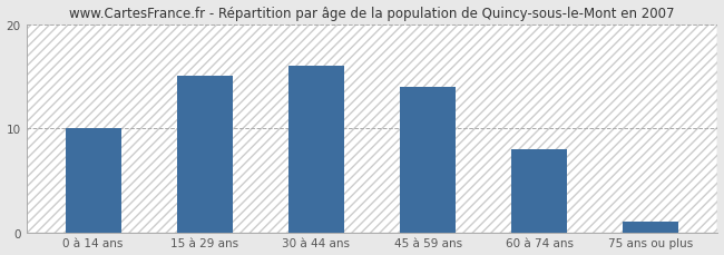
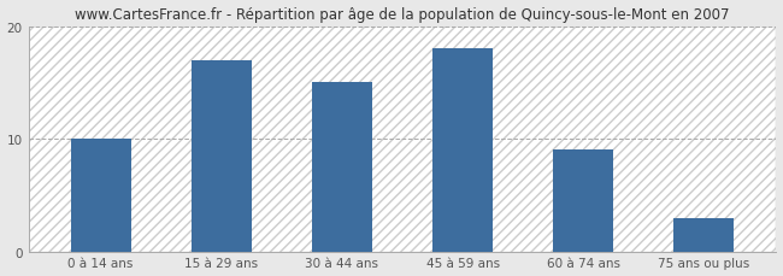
15 à 29 ans: 15 -> 17
30 à 44 ans: 16 -> 15
45 à 59 ans: 14 -> 18
60 à 74 ans: 8 -> 9
75 ans ou plus: 1 -> 3
